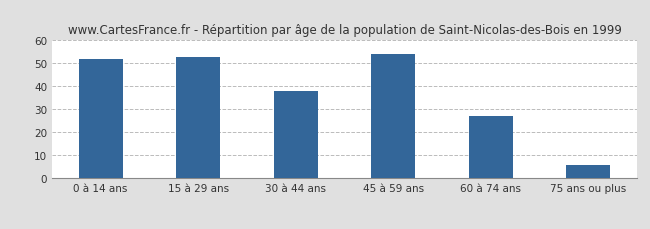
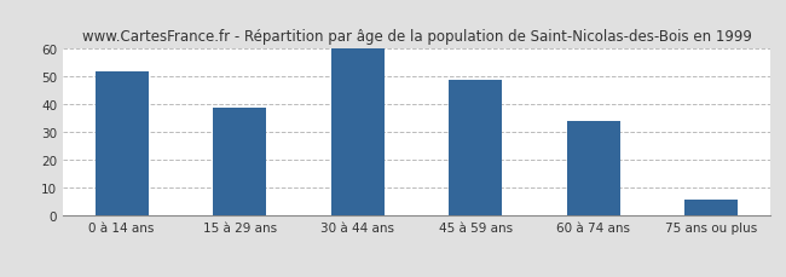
15 à 29 ans: 53 -> 39
30 à 44 ans: 38 -> 60
45 à 59 ans: 54 -> 49
60 à 74 ans: 27 -> 34
